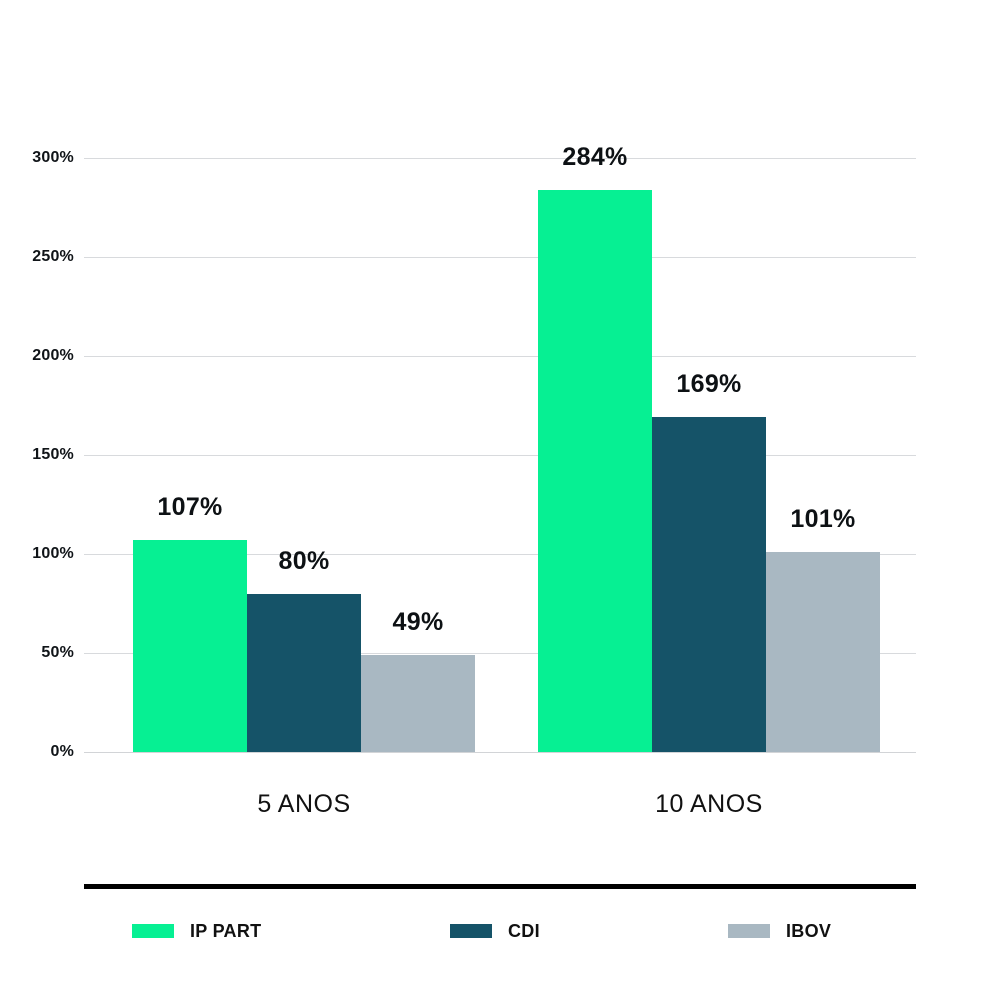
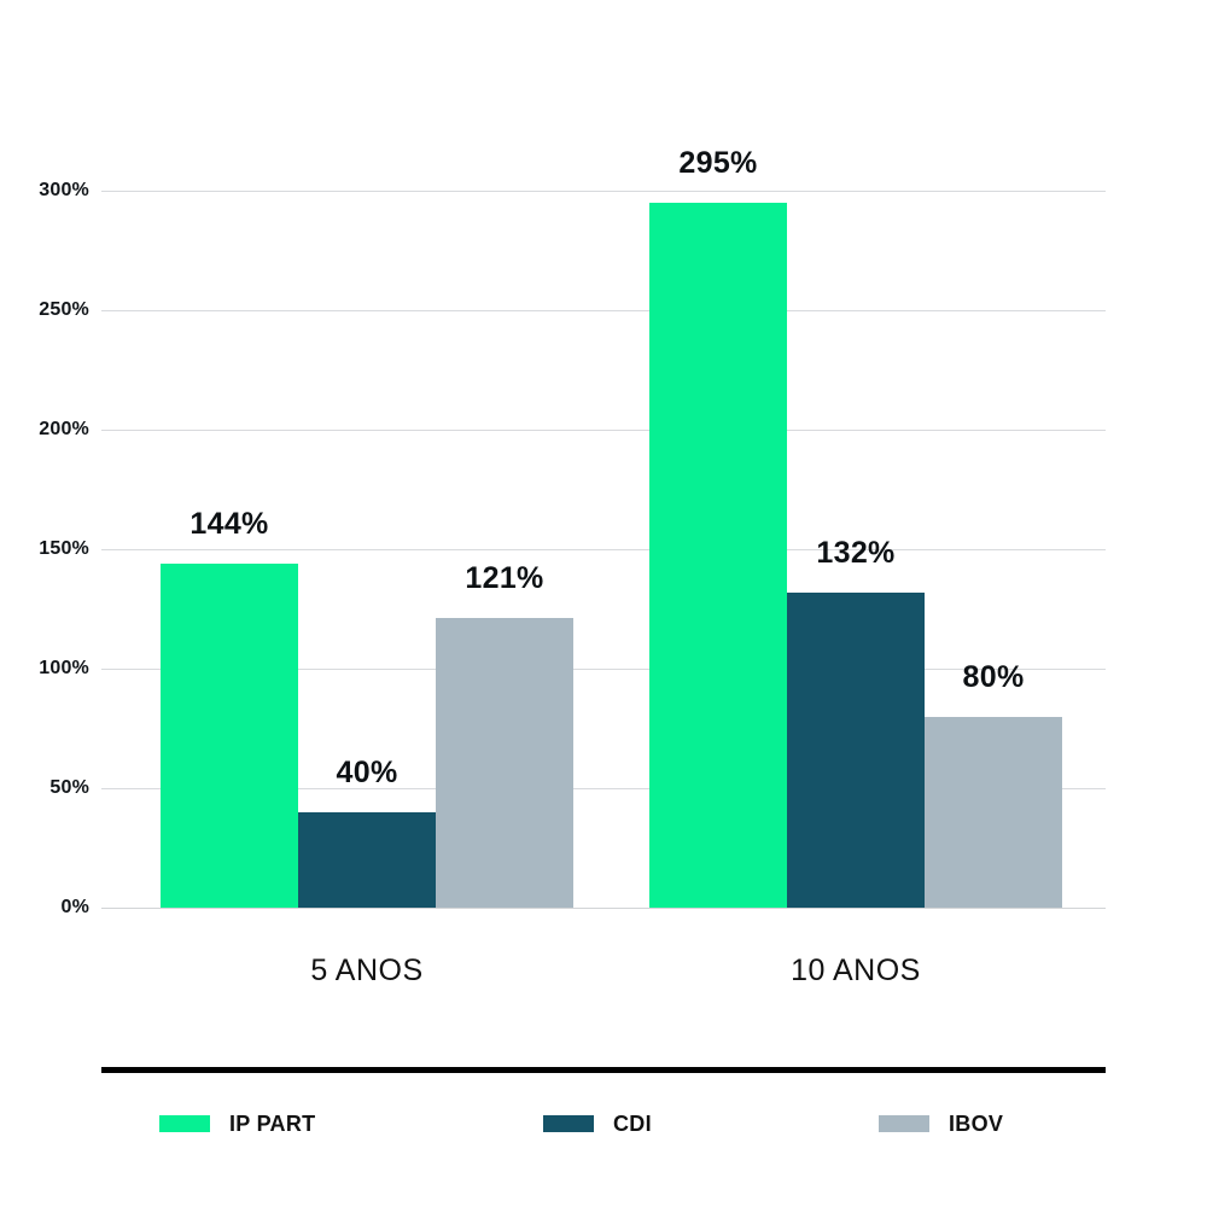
IP PART/5 ANOS: 107% -> 144%
CDI/5 ANOS: 80% -> 40%
IBOV/5 ANOS: 49% -> 121%
IP PART/10 ANOS: 284% -> 295%
CDI/10 ANOS: 169% -> 132%
IBOV/10 ANOS: 101% -> 80%
